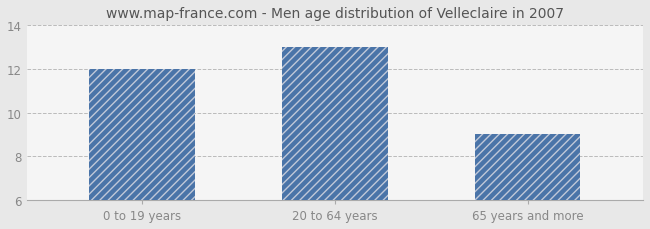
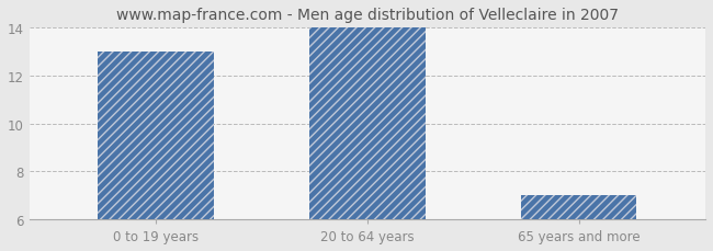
0 to 19 years: 12 -> 13
20 to 64 years: 13 -> 14
65 years and more: 9 -> 7
